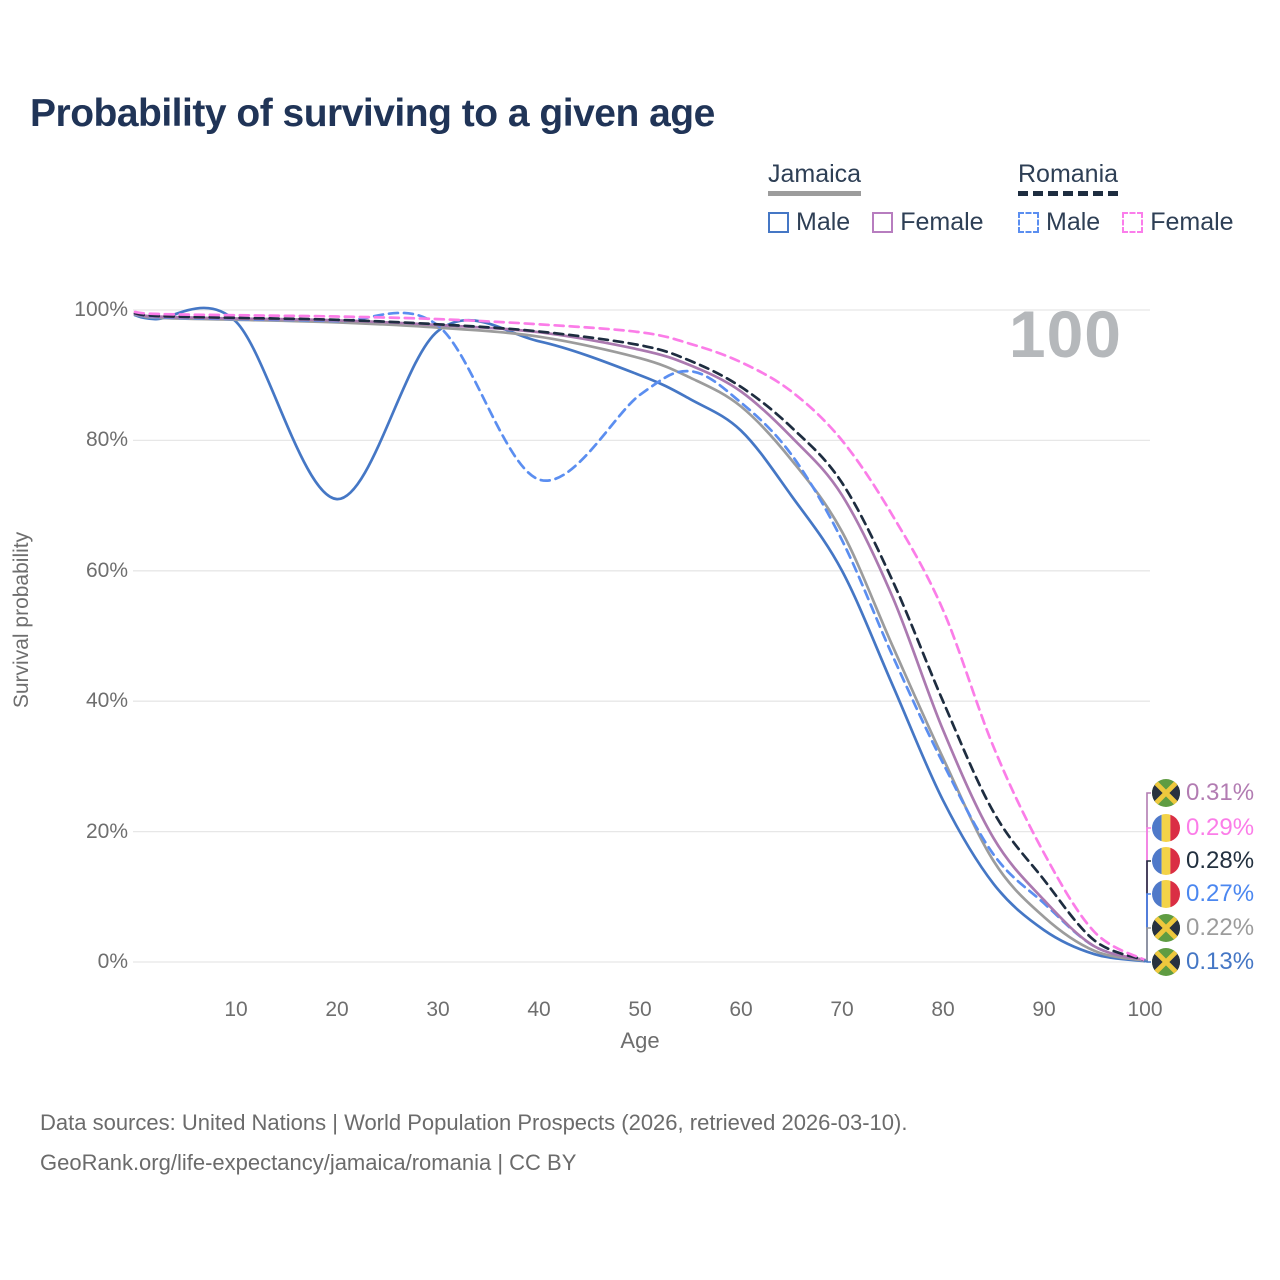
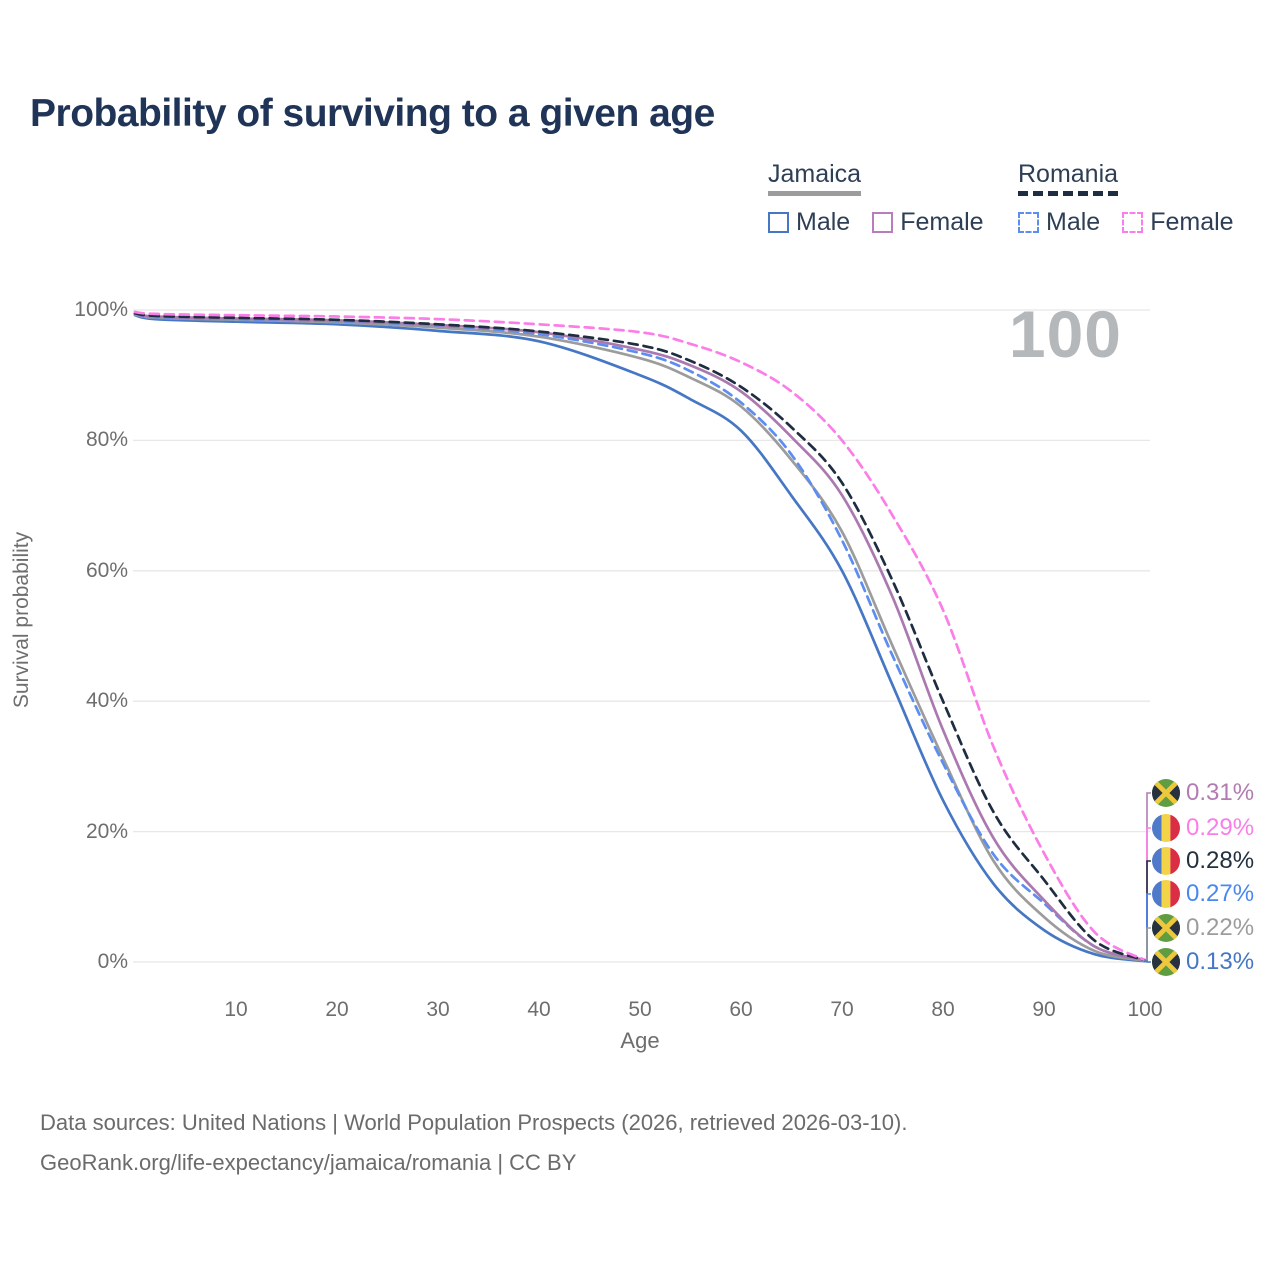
Jamaica Male/20: 71% -> 98%
Romania Male/40: 74% -> 96%
Romania Male/50: 87% -> 93%
